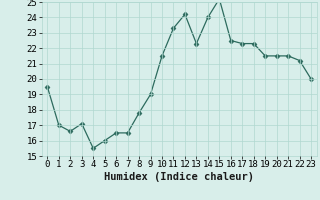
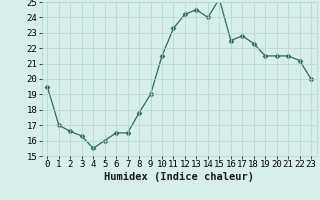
3: 17.1 -> 16.3
13: 22.3 -> 24.5
17: 22.3 -> 22.8
